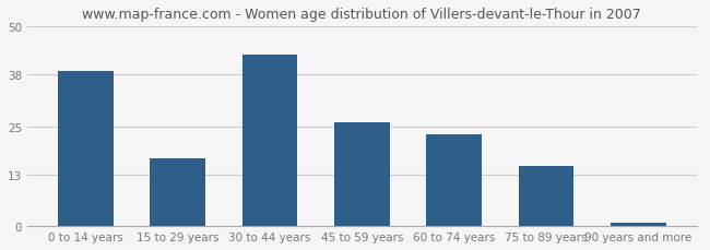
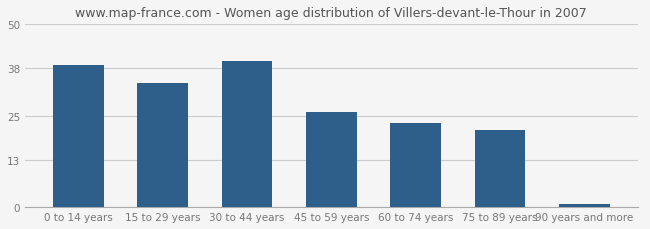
15 to 29 years: 17 -> 34
30 to 44 years: 43 -> 40
75 to 89 years: 15 -> 21
